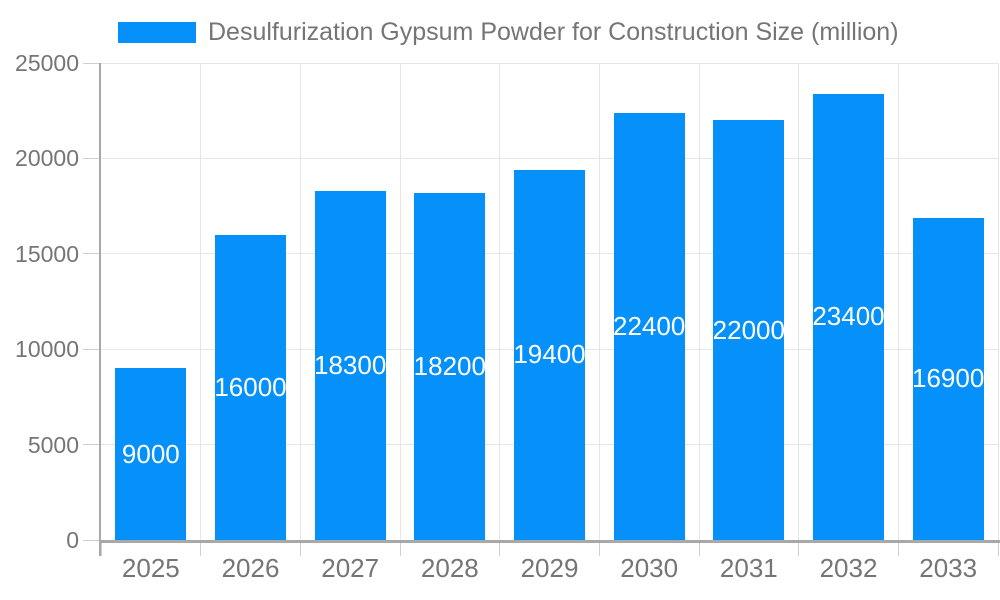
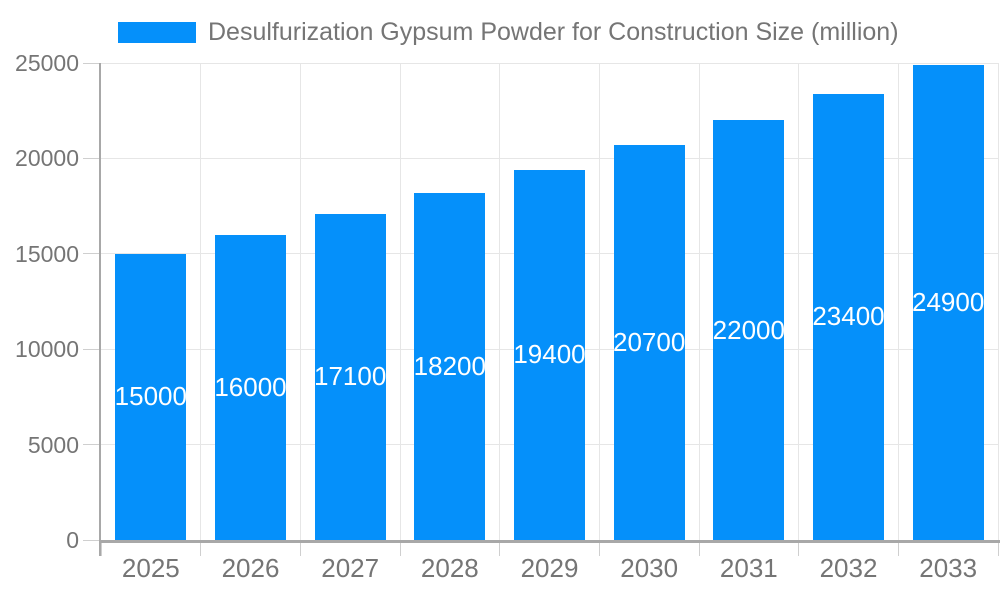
2025: 9000 -> 15000
2027: 18300 -> 17100
2030: 22400 -> 20700
2033: 16900 -> 24900
